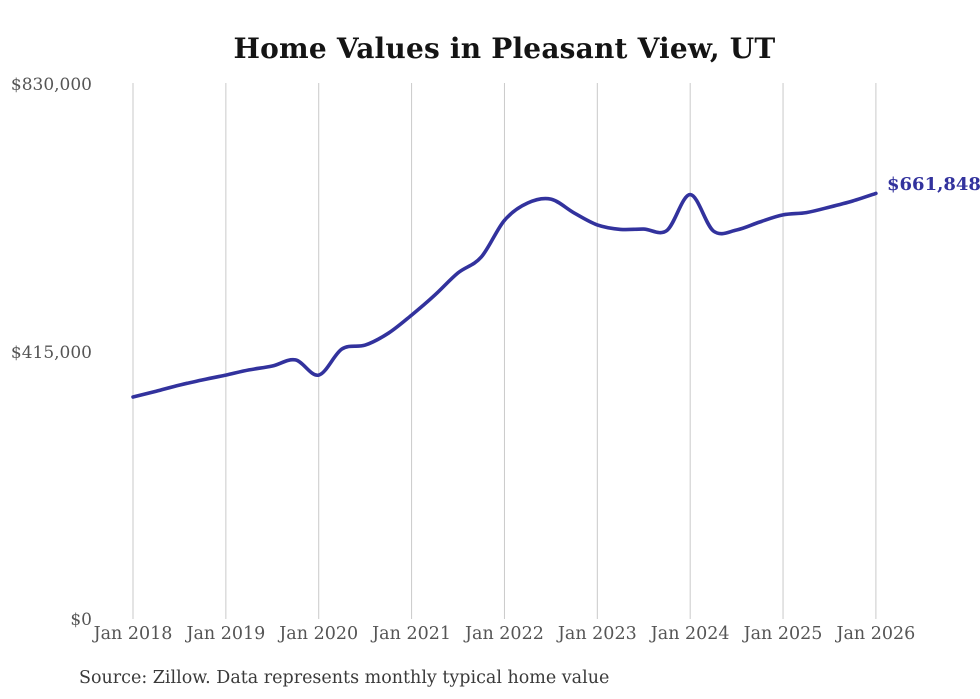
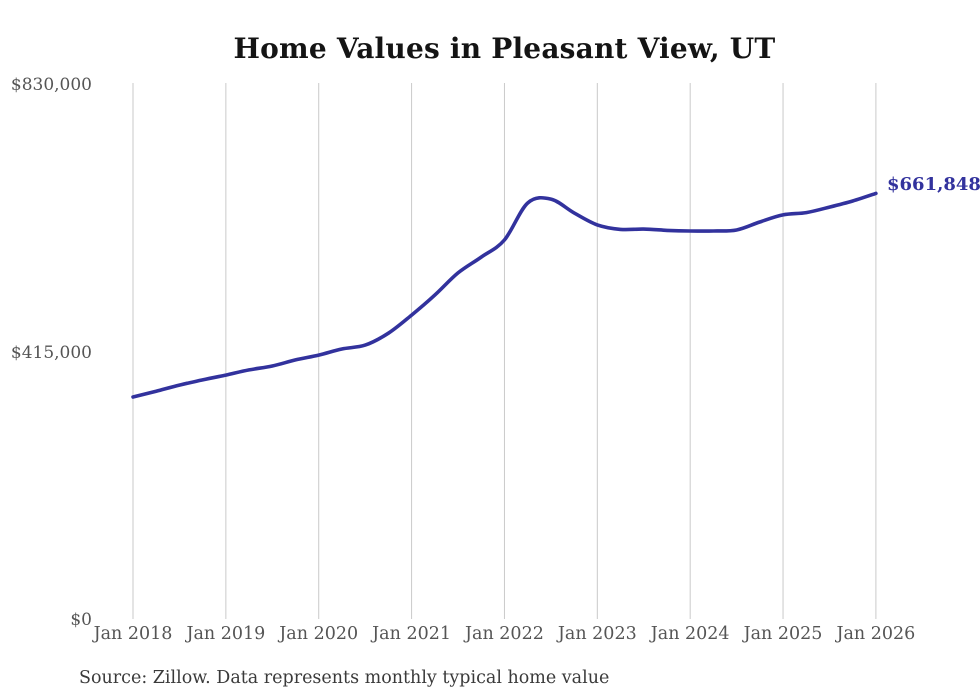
Jan 2020: $380000 -> $410000
Jan 2022: $620000 -> $590000
Jan 2024: $660000 -> $600000
